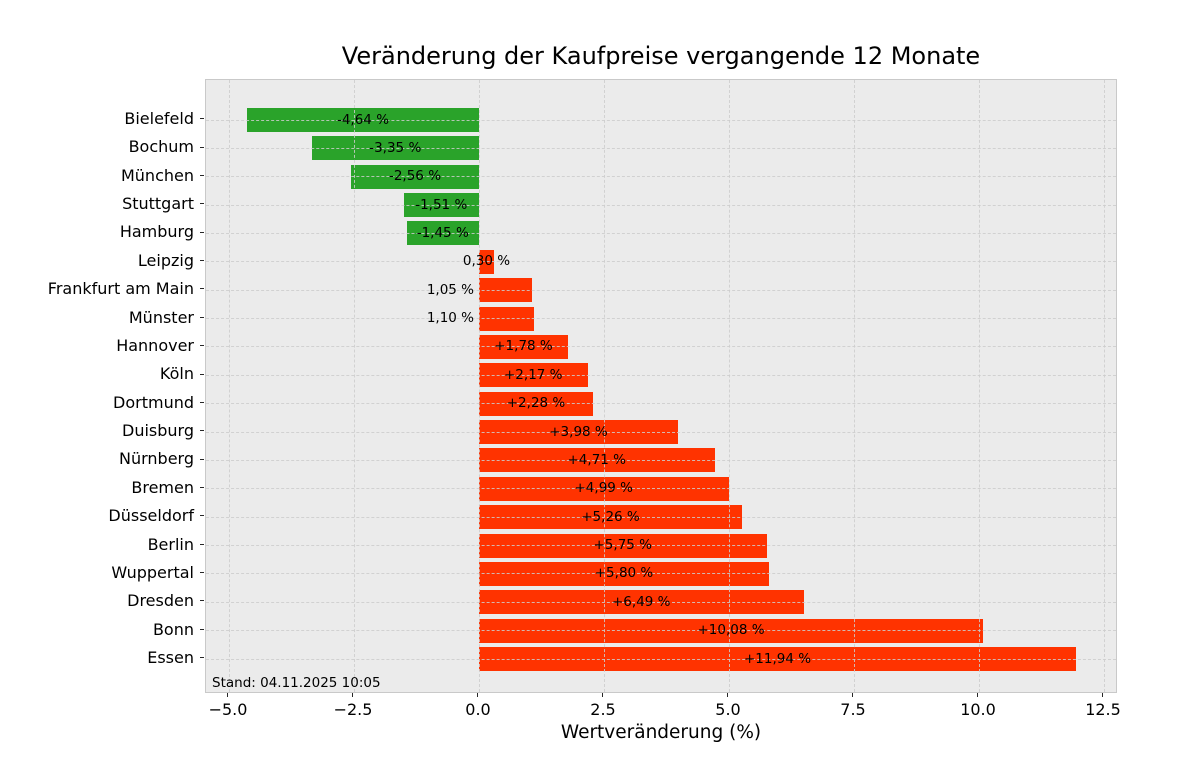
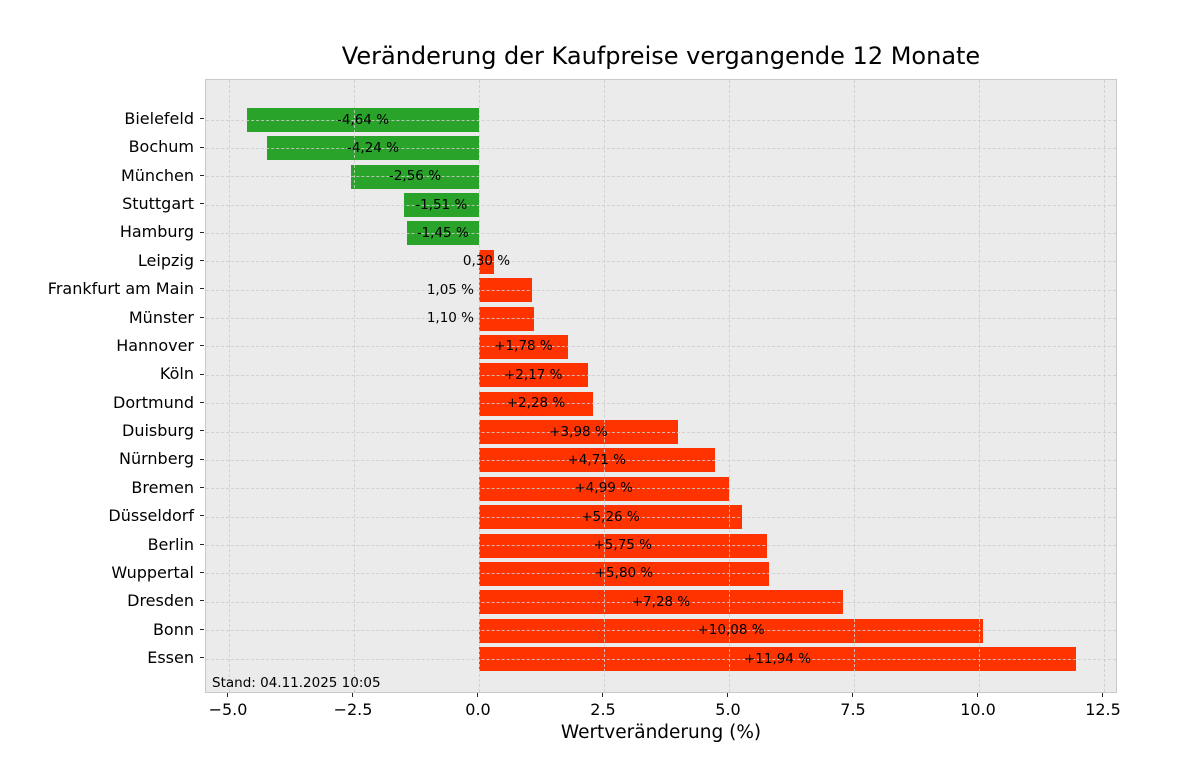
Bochum: -3,35 -> -4,24
Dresden: +6,49 -> +7,28
